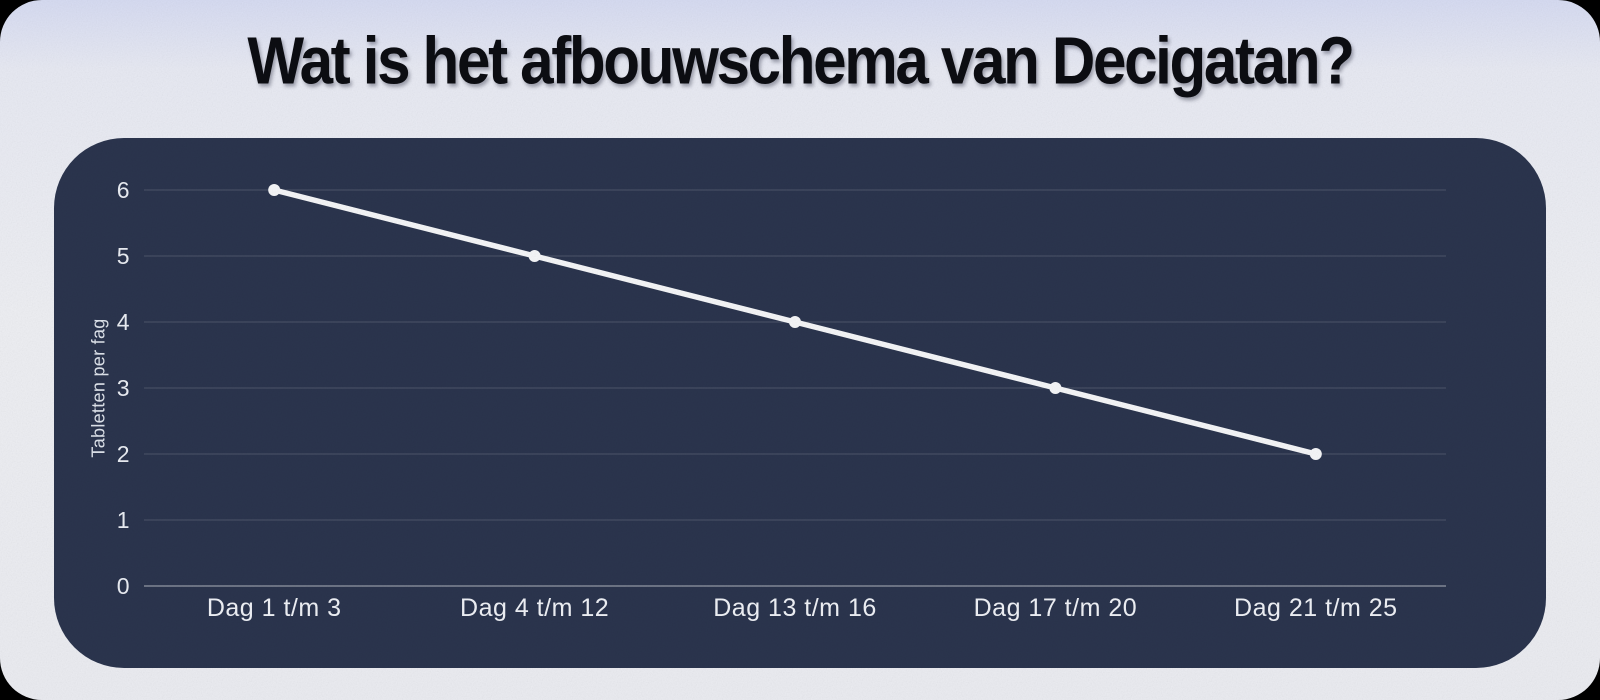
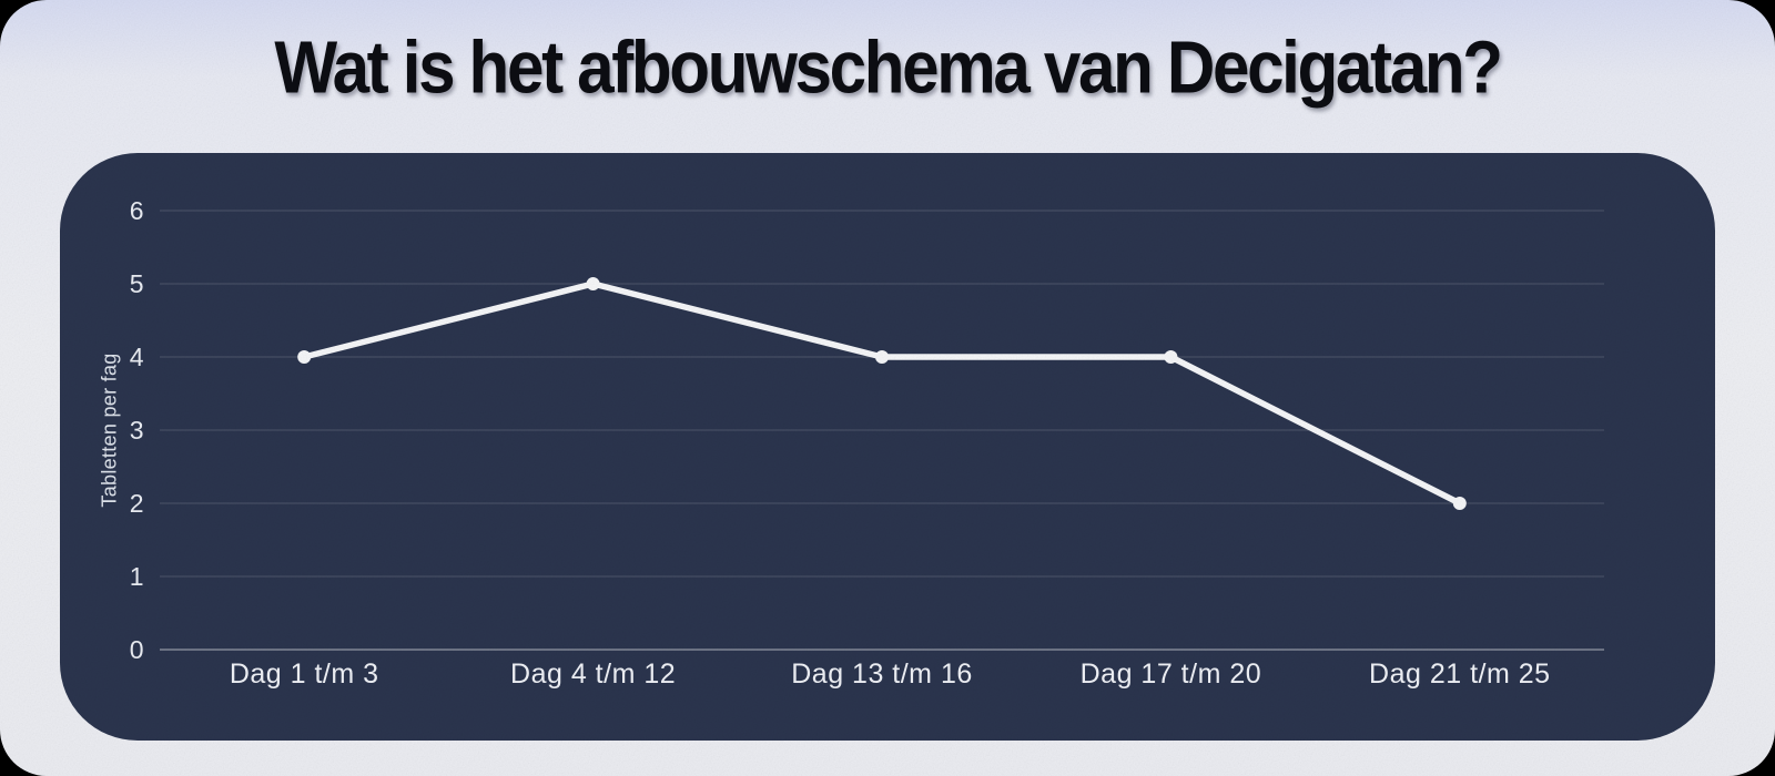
Dag 1 t/m 3: 6 -> 4
Dag 17 t/m 20: 3 -> 4
